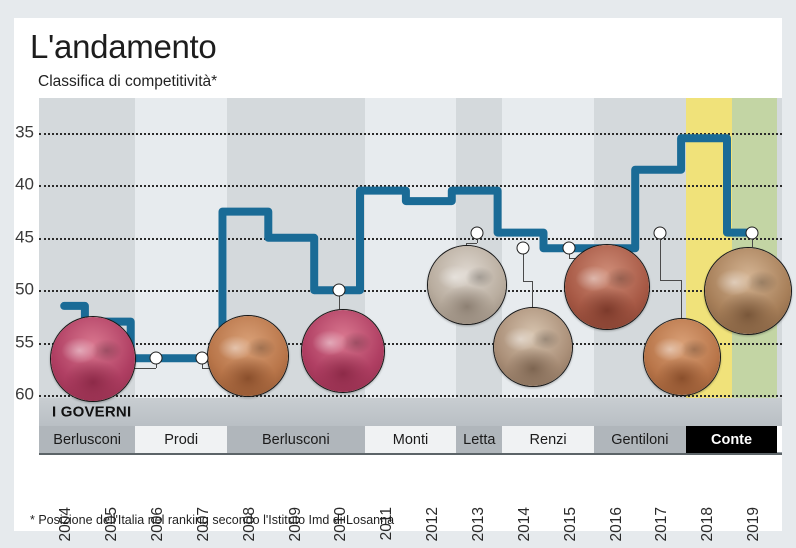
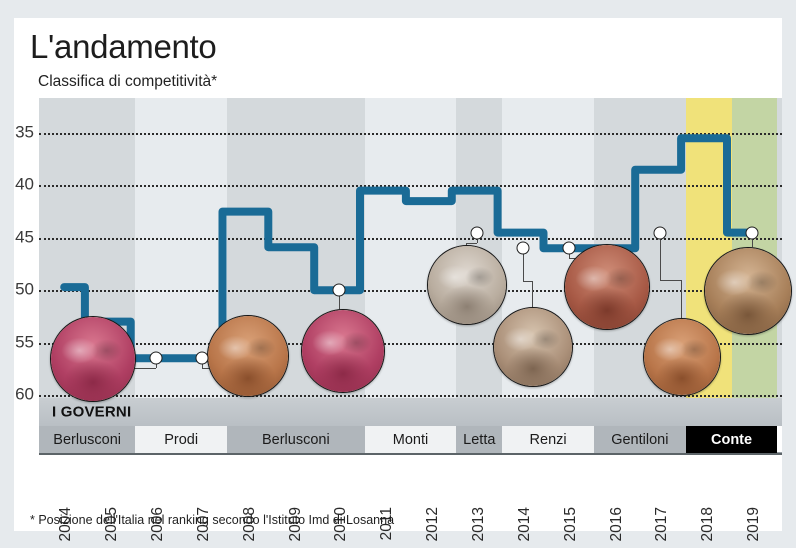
2004: 51.5 -> 49.7
2009: 45.0 -> 45.9
